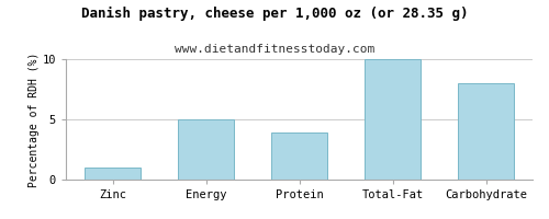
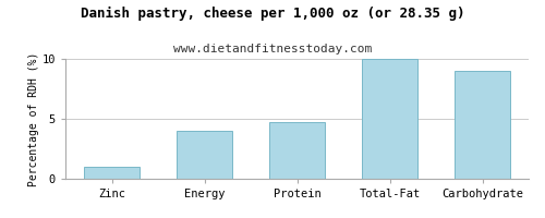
Energy: 5.0 -> 4.0
Protein: 3.9 -> 4.7
Carbohydrate: 8.0 -> 9.0
